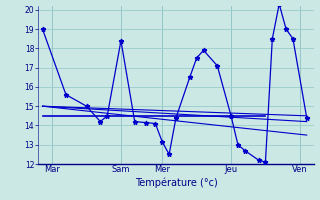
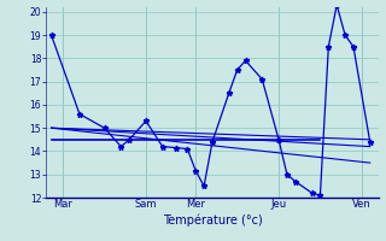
Sam: 18.4 -> 15.3
